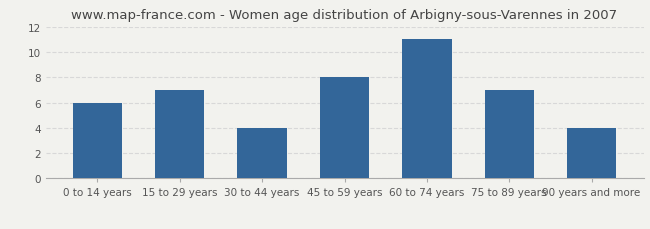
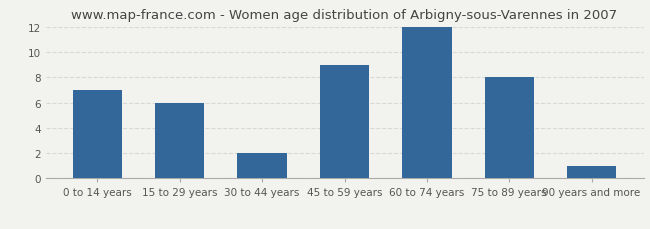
0 to 14 years: 6 -> 7
15 to 29 years: 7 -> 6
30 to 44 years: 4 -> 2
45 to 59 years: 8 -> 9
60 to 74 years: 11 -> 12
75 to 89 years: 7 -> 8
90 years and more: 4 -> 1
